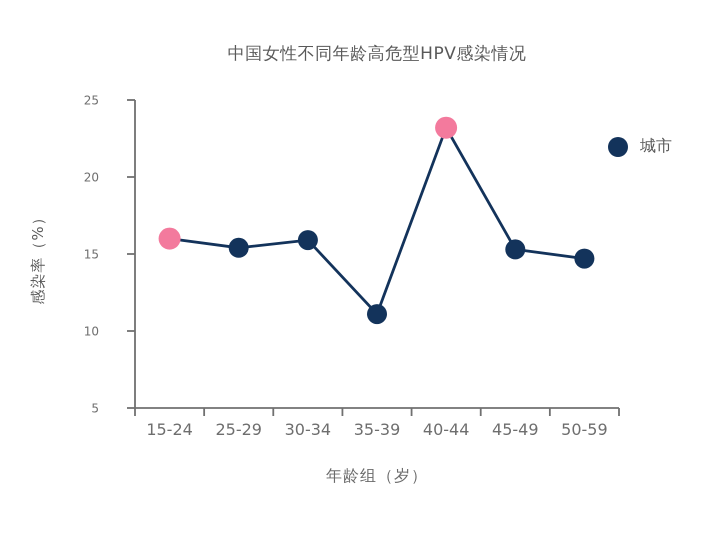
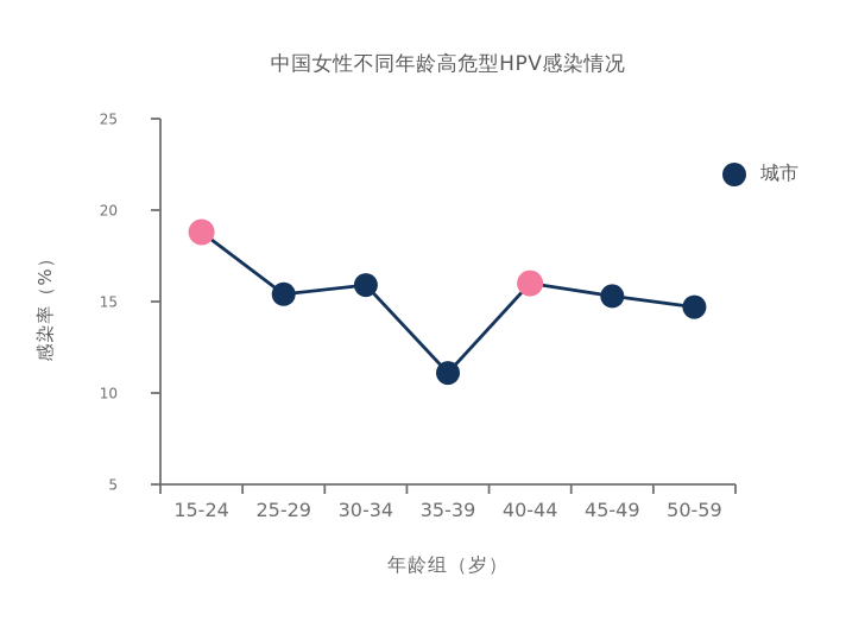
15-24: 16.0 -> 18.8
40-44: 23.2 -> 16.0
